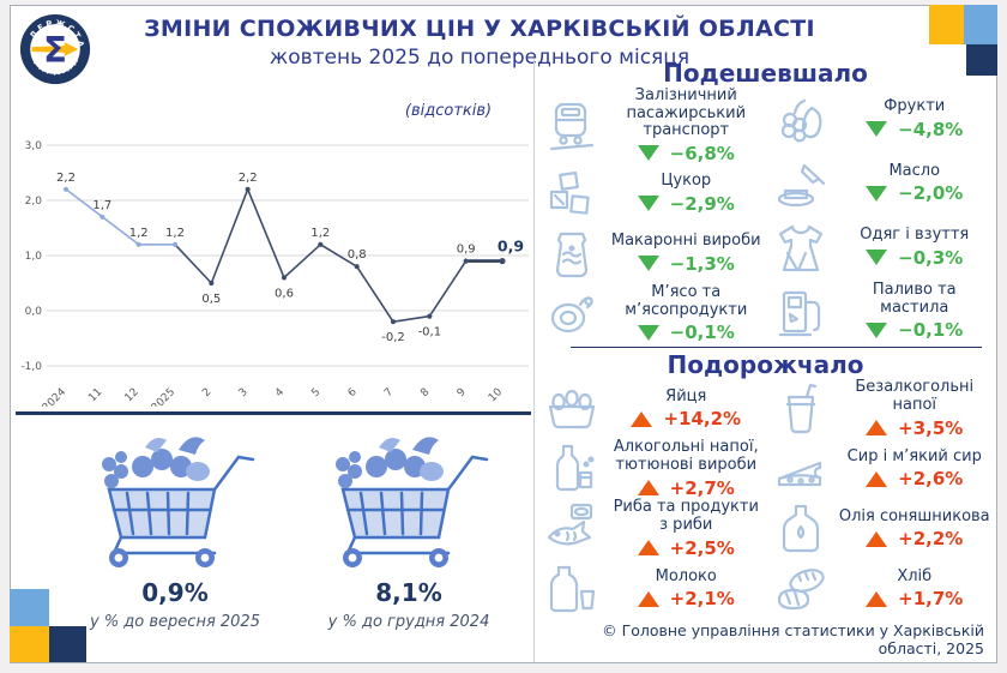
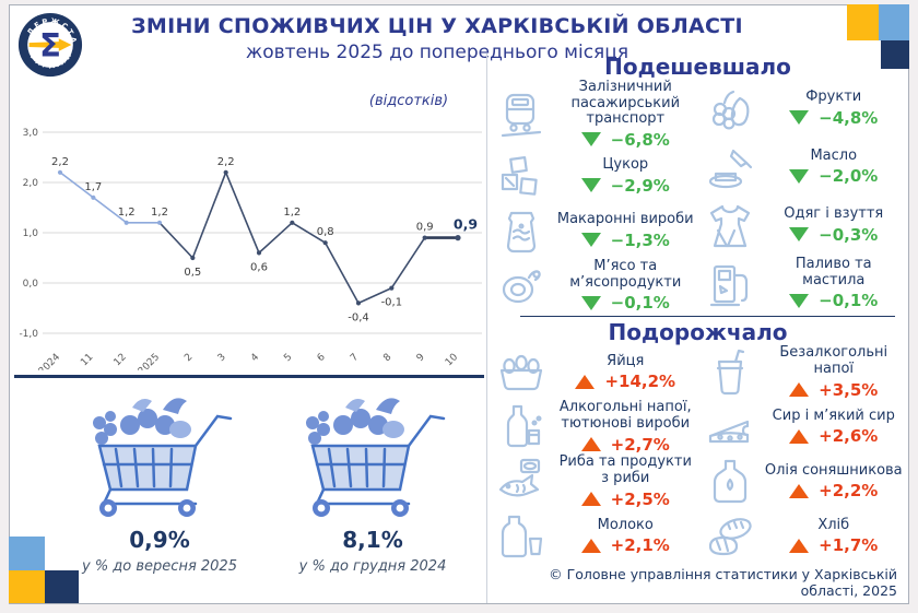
7: -0,2 -> -0,4
